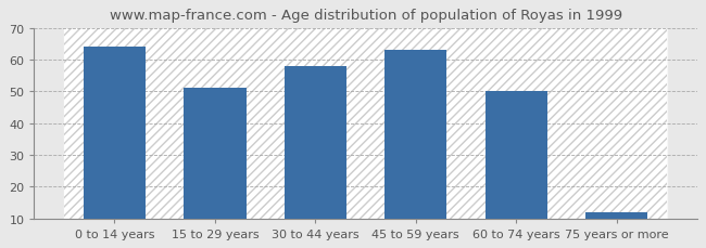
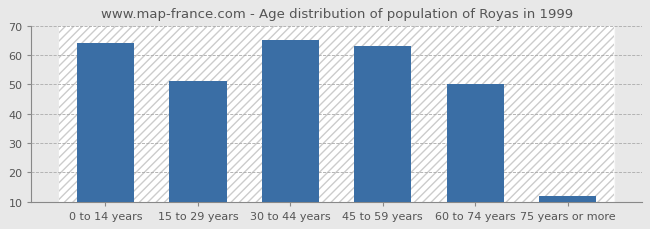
30 to 44 years: 58 -> 65
